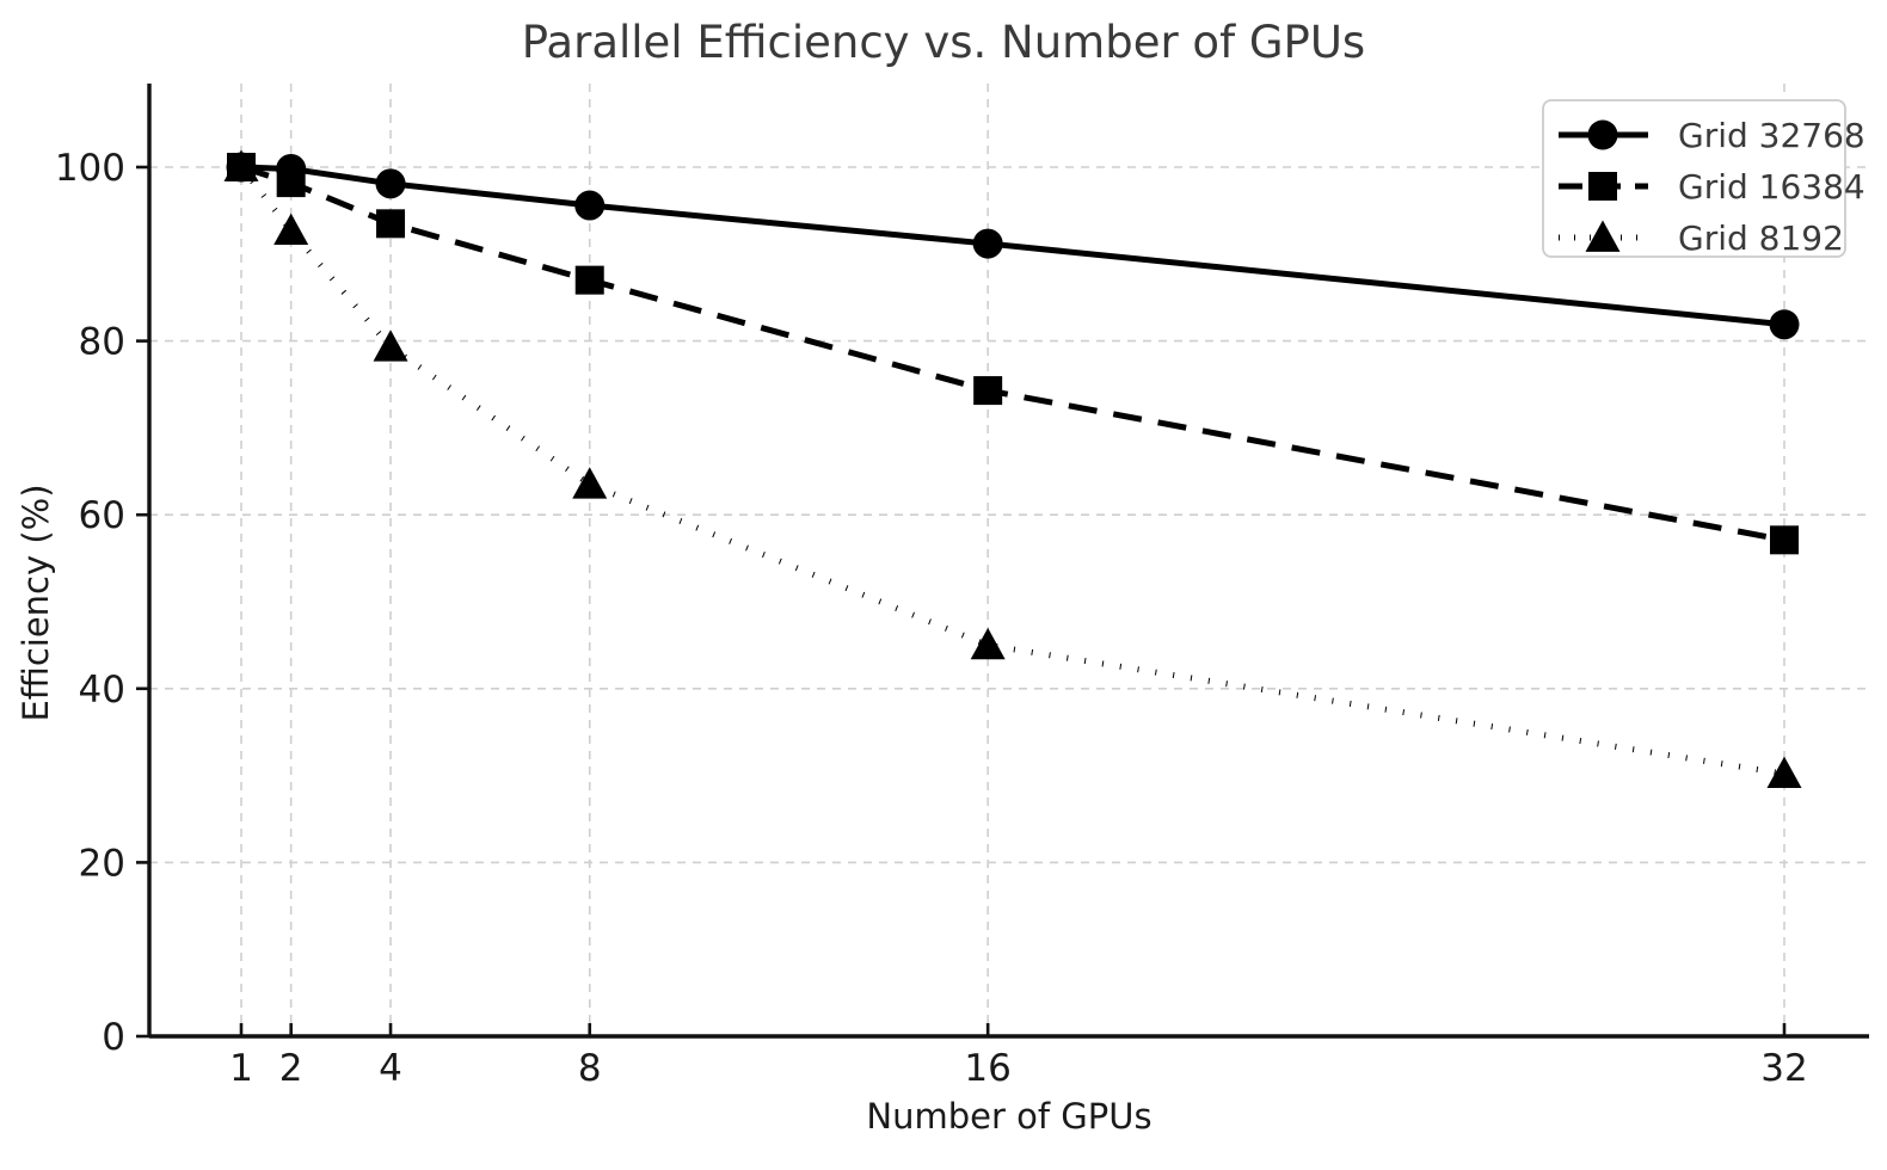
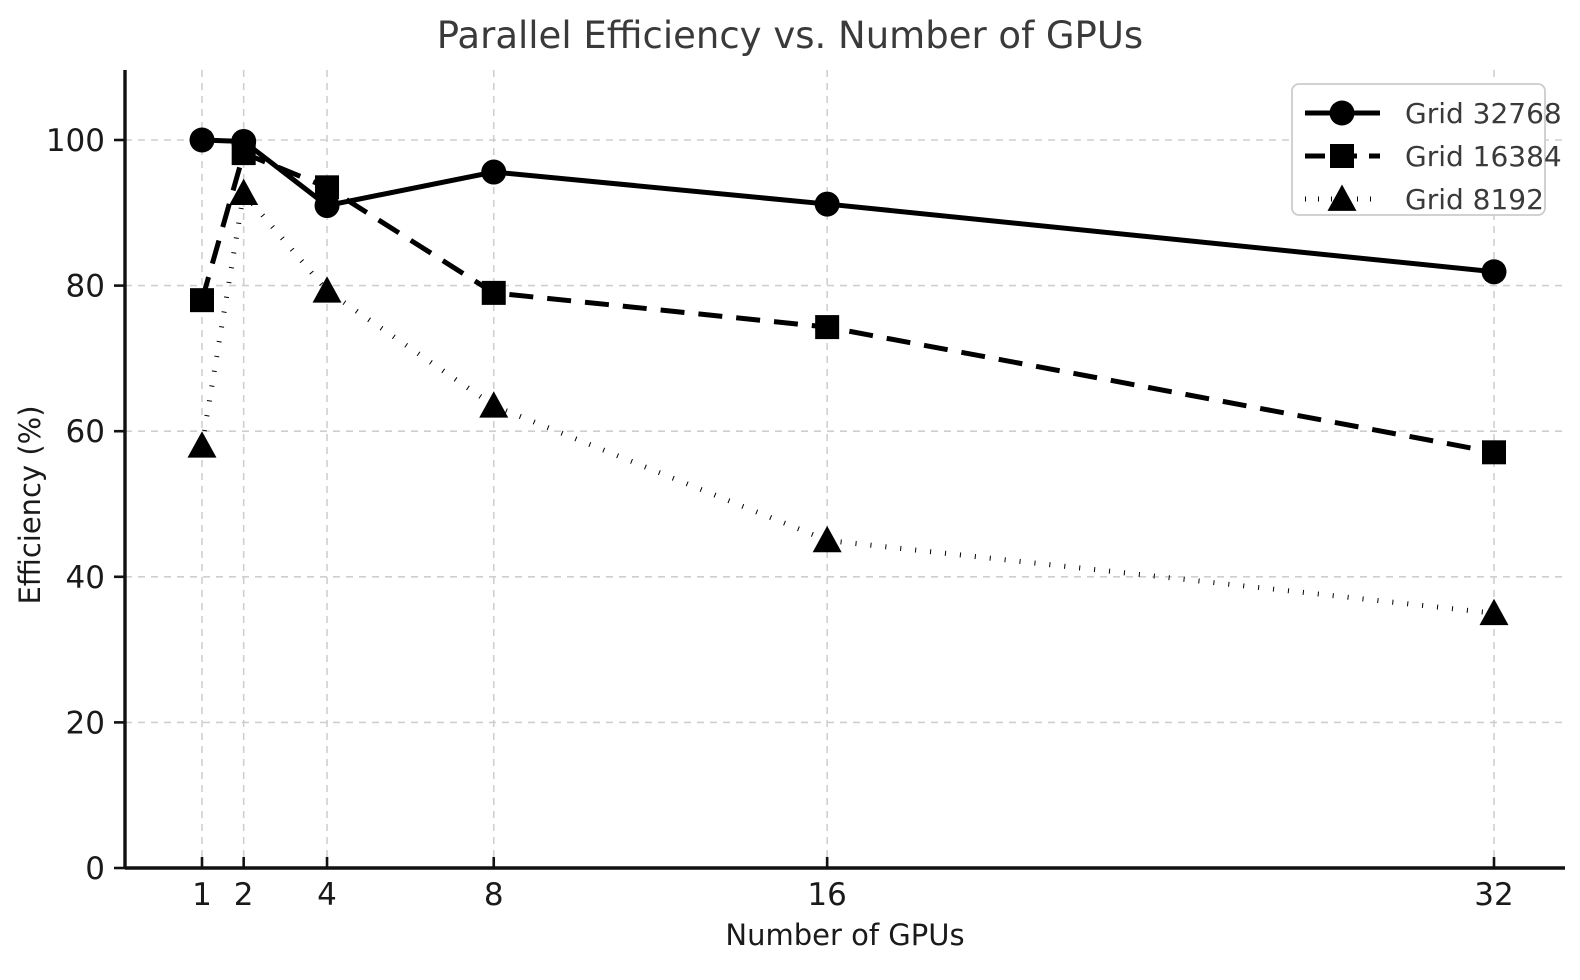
Grid 16384/1: 100 -> 78
Grid 8192/1: 100 -> 58
Grid 32768/4: 98 -> 91
Grid 16384/8: 87 -> 79
Grid 8192/32: 30 -> 35
